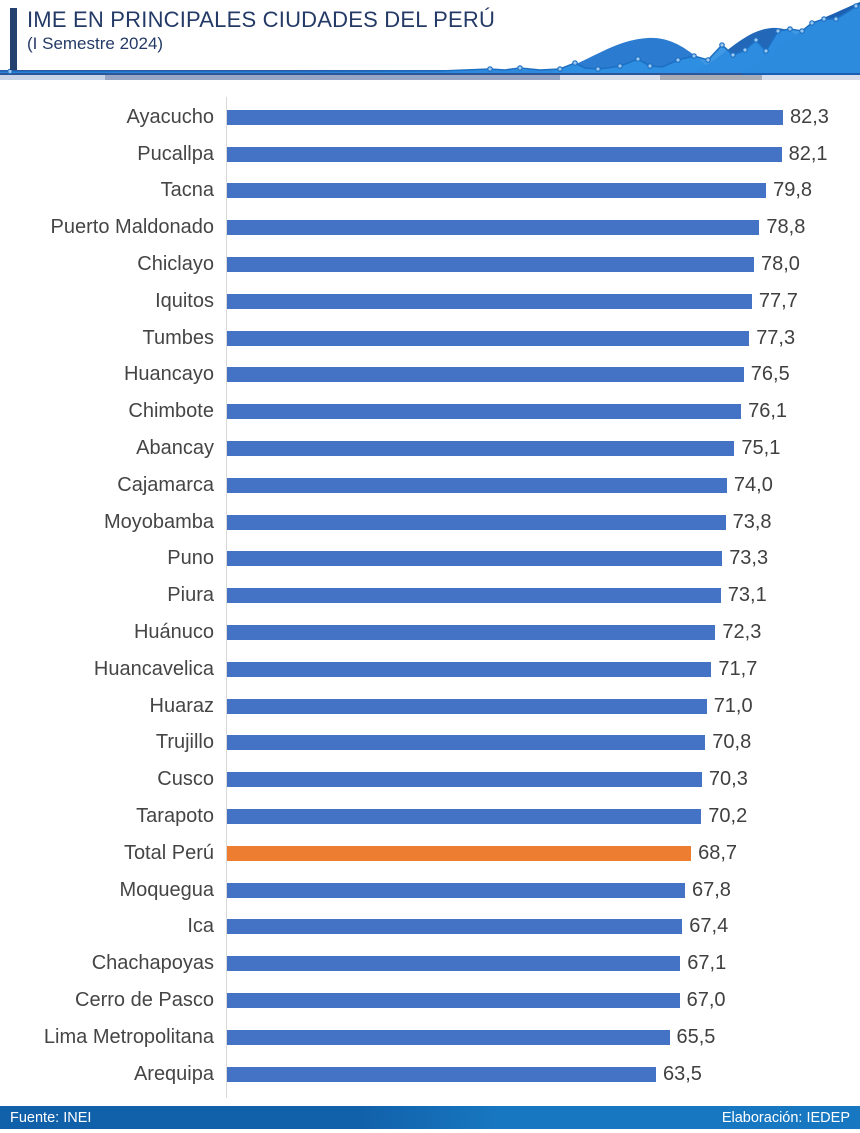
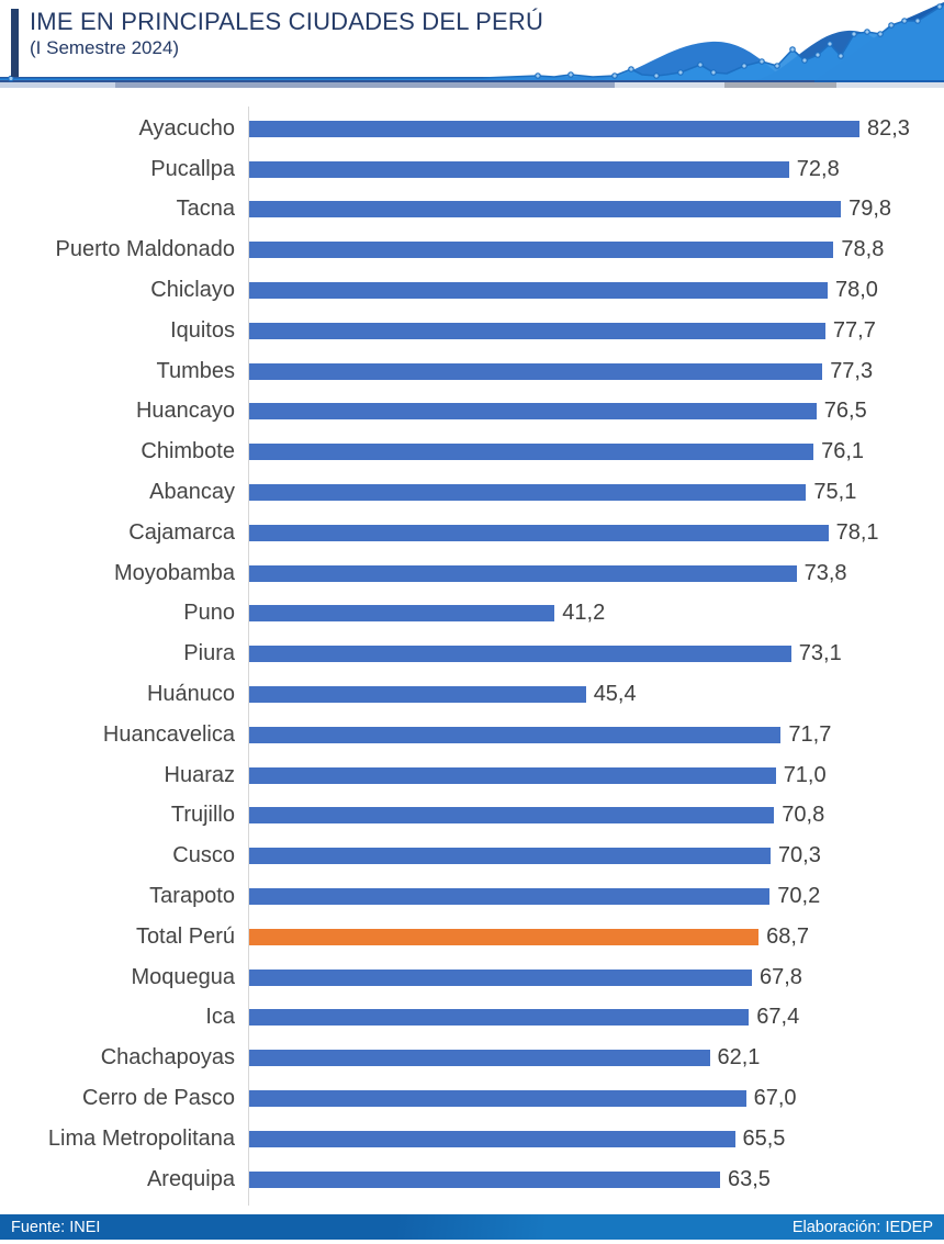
Pucallpa: 82,1 -> 72,8
Cajamarca: 74,0 -> 78,1
Puno: 73,3 -> 41,2
Huánuco: 72,3 -> 45,4
Chachapoyas: 67,1 -> 62,1
